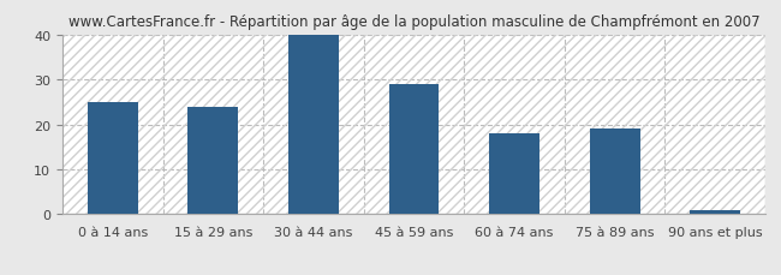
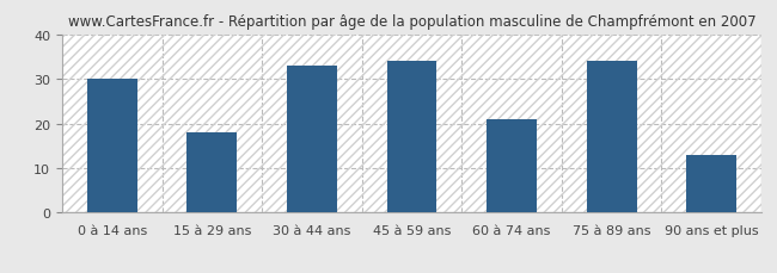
0 à 14 ans: 25 -> 30
15 à 29 ans: 24 -> 18
30 à 44 ans: 40 -> 33
45 à 59 ans: 29 -> 34
60 à 74 ans: 18 -> 21
75 à 89 ans: 19 -> 34
90 ans et plus: 1 -> 13
